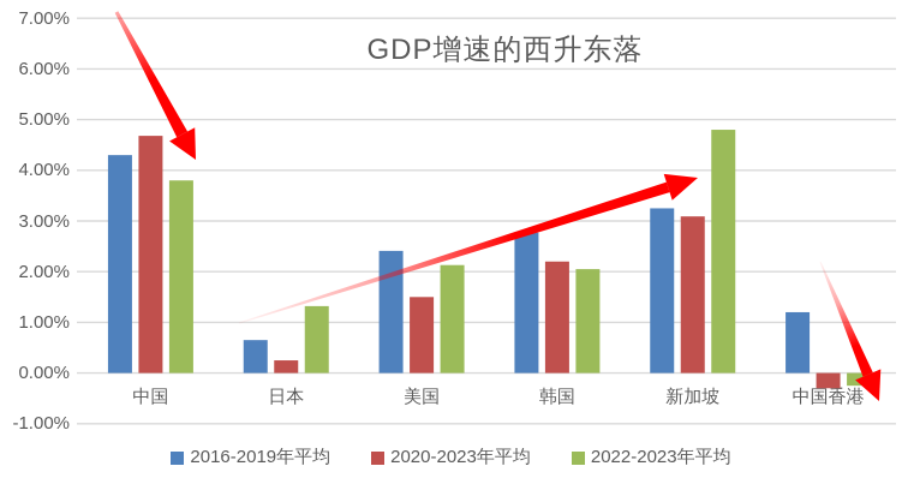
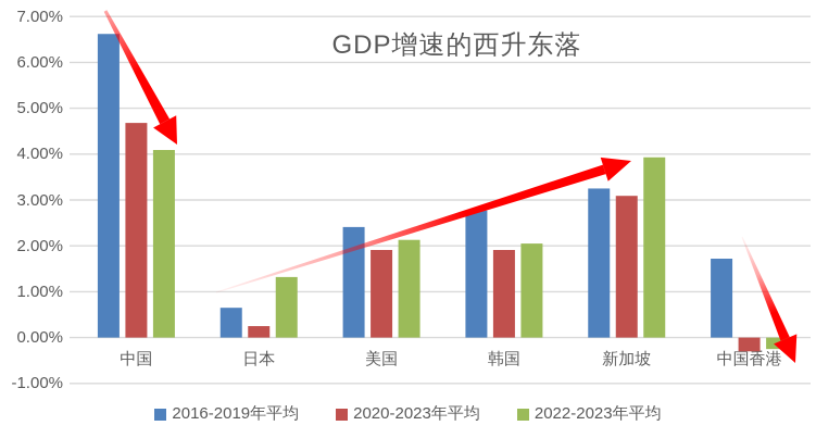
2016-2019年平均/中国: 4.3% -> 6.6%
2022-2023年平均/中国: 3.8% -> 4.1%
2020-2023年平均/美国: 1.5% -> 1.9%
2020-2023年平均/韩国: 2.2% -> 1.9%
2022-2023年平均/新加坡: 4.8% -> 3.9%
2016-2019年平均/中国香港: 1.2% -> 1.7%
